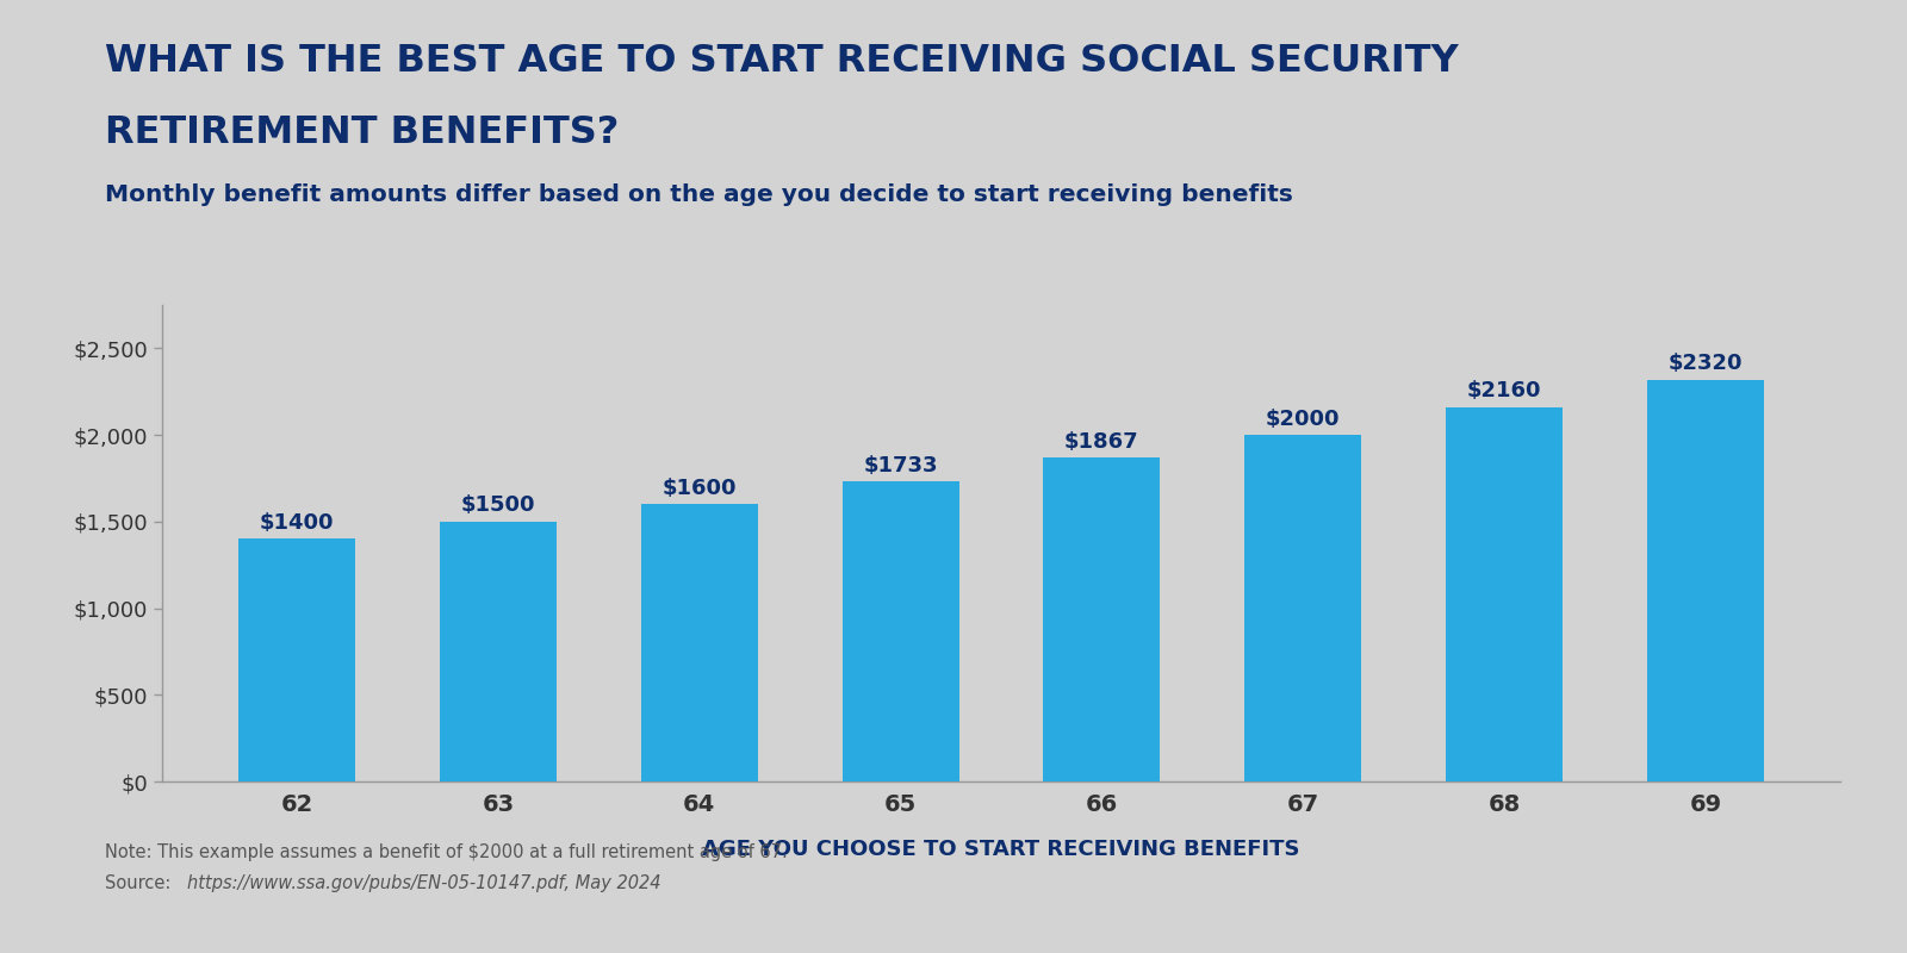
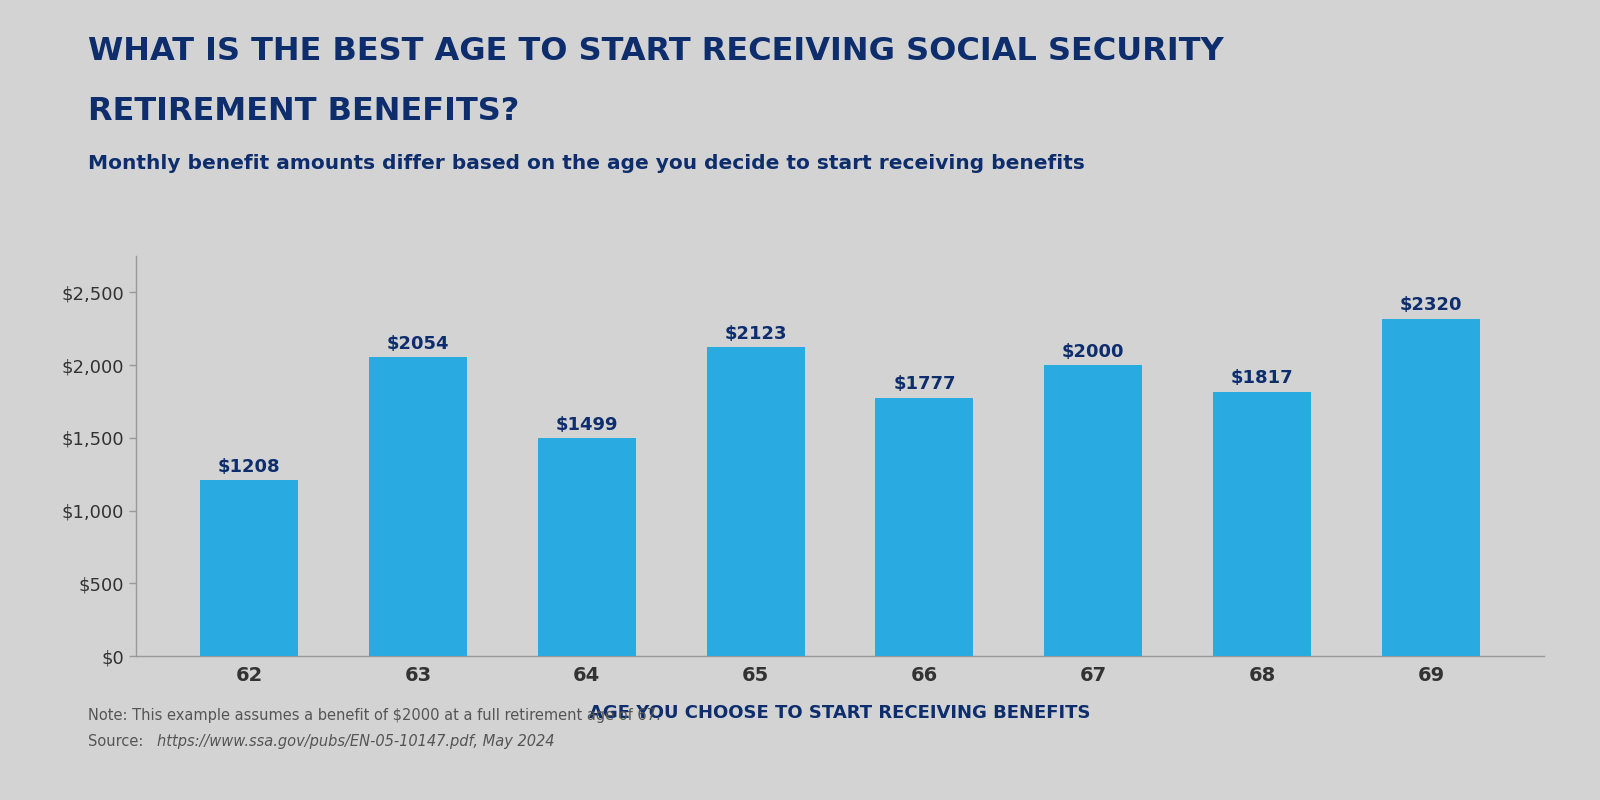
62: $1400 -> $1208
63: $1500 -> $2054
64: $1600 -> $1499
65: $1733 -> $2123
66: $1867 -> $1777
68: $2160 -> $1817
